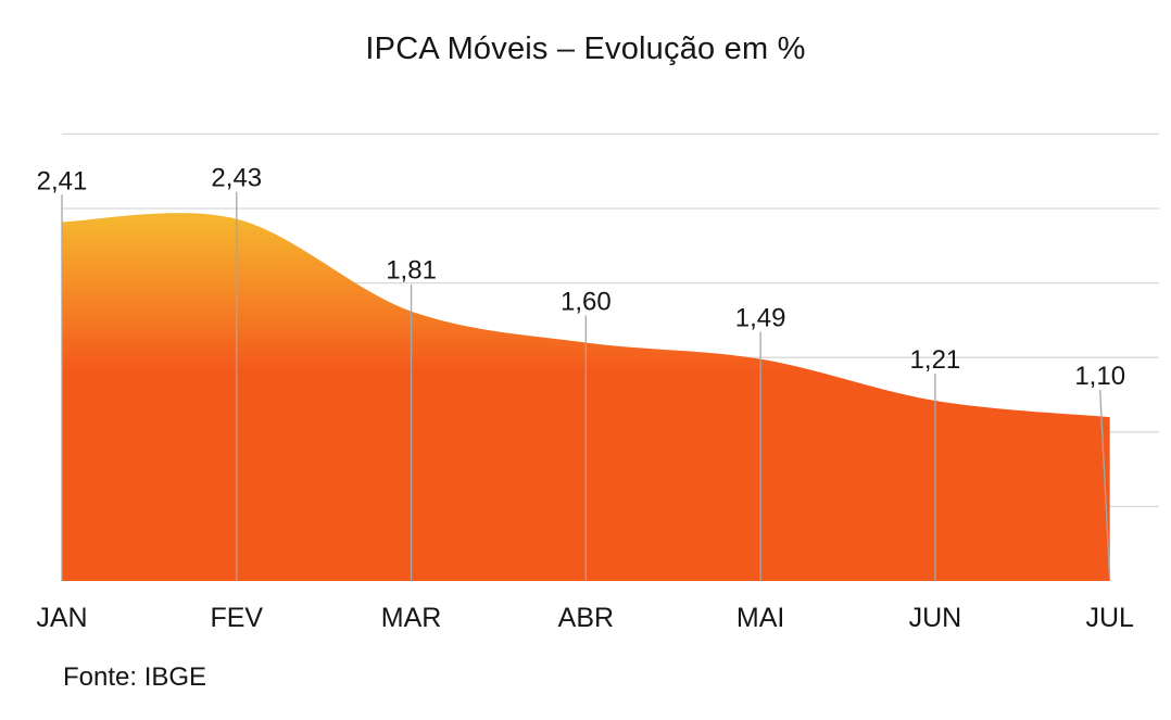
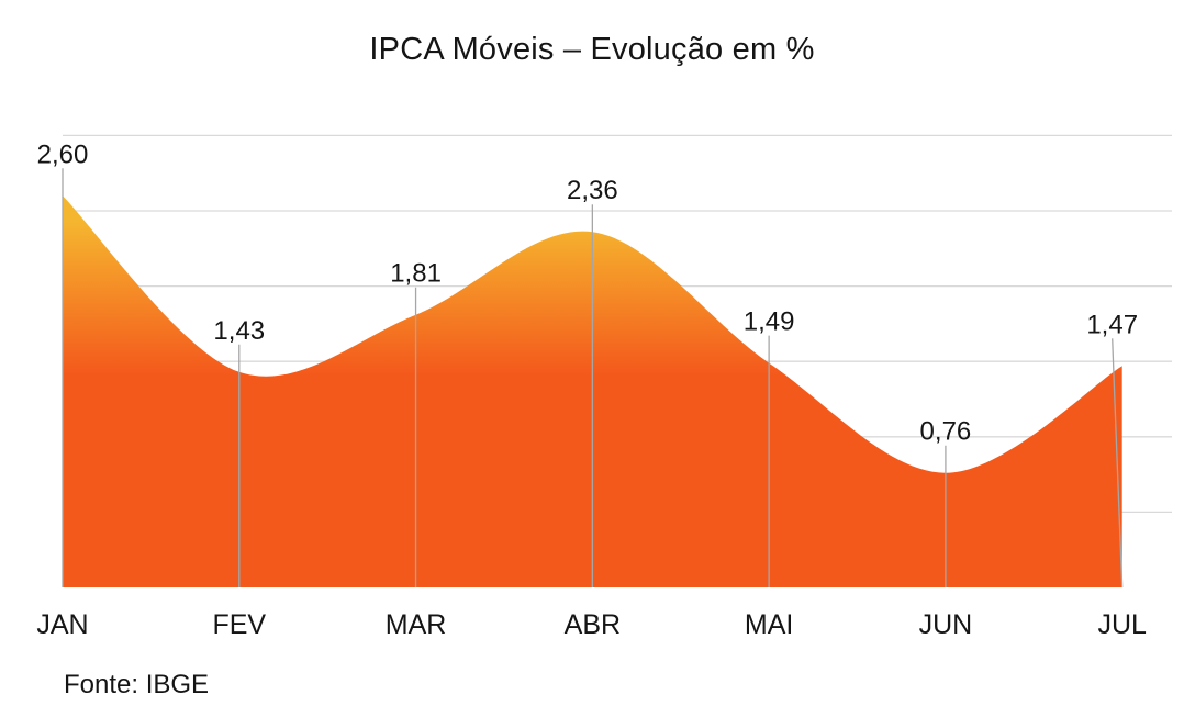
JAN: 2,41 -> 2,60
FEV: 2,43 -> 1,43
ABR: 1,60 -> 2,36
JUN: 1,21 -> 0,76
JUL: 1,10 -> 1,47
